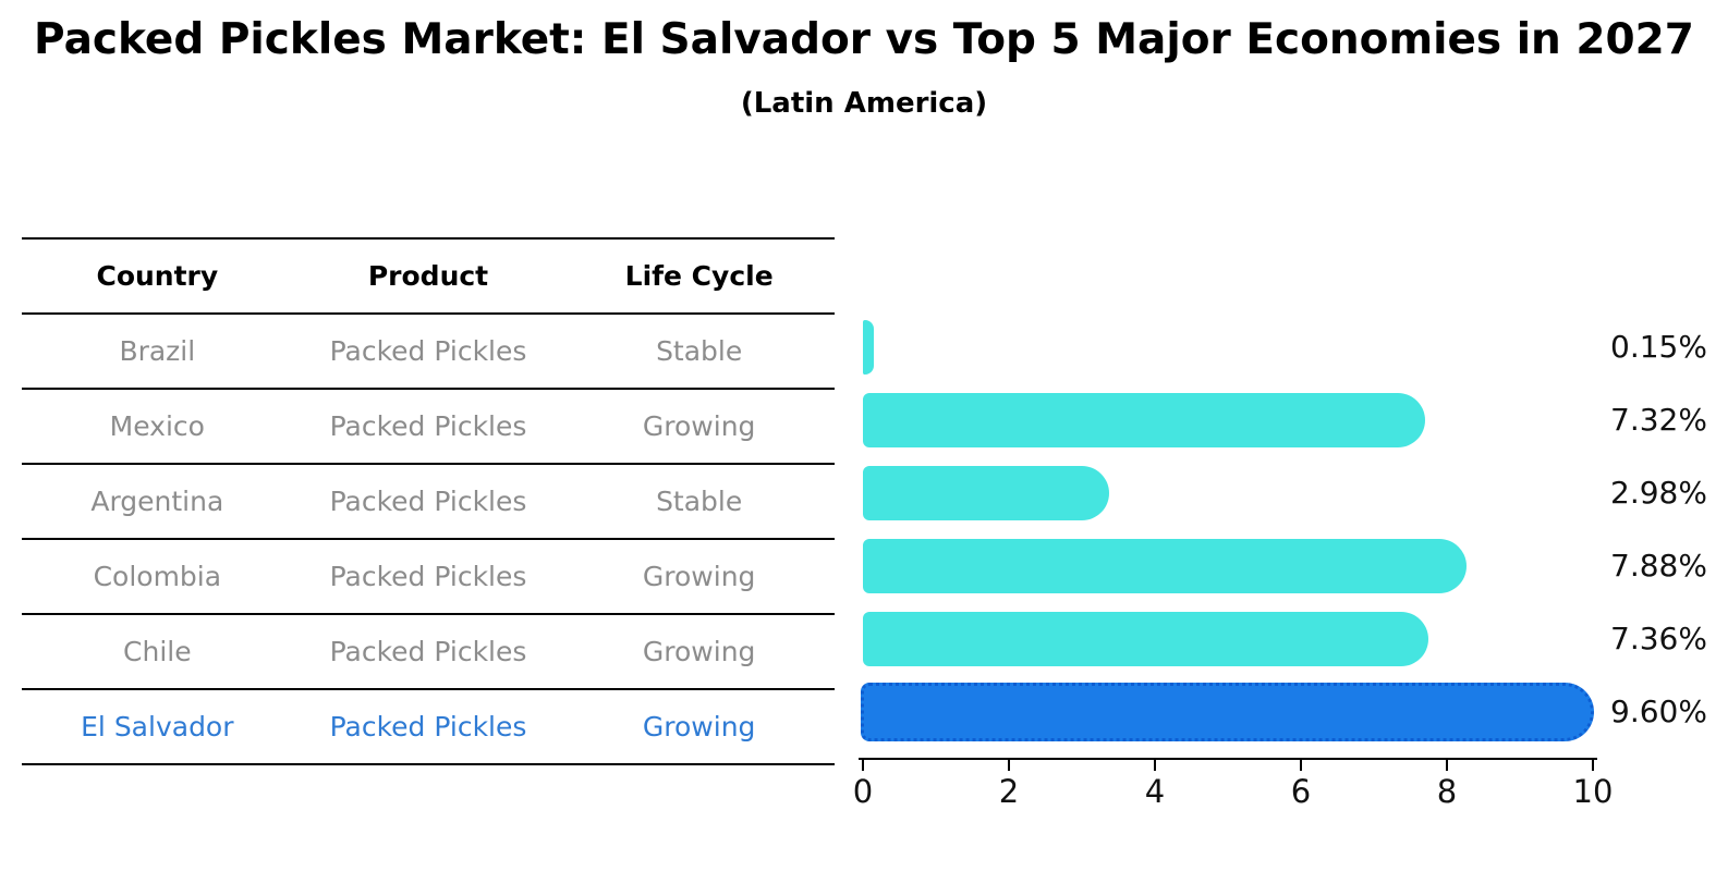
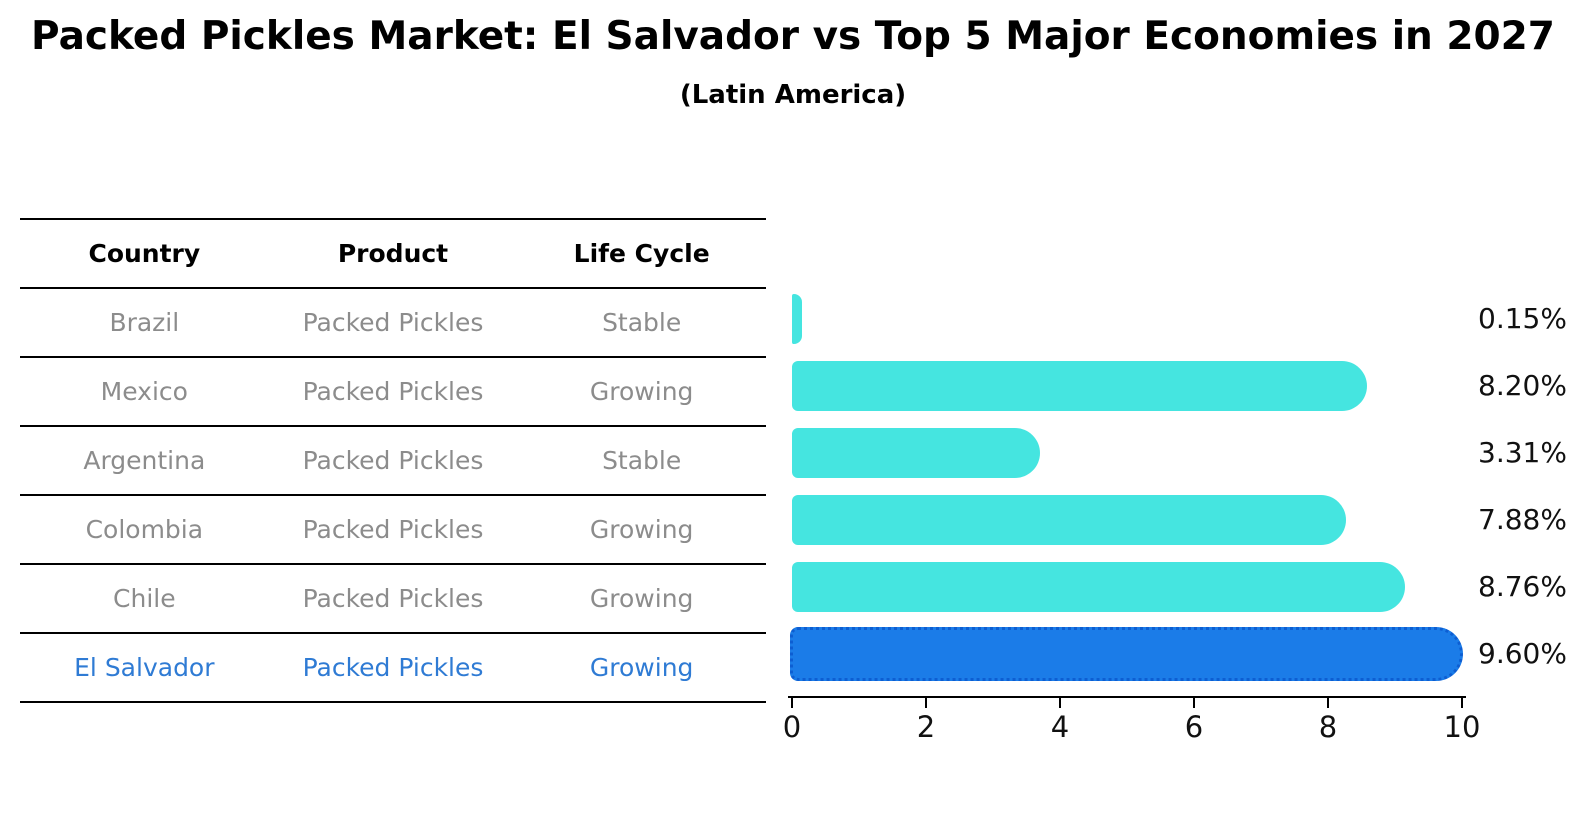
Mexico: 7.32% -> 8.20%
Argentina: 2.98% -> 3.31%
Chile: 7.36% -> 8.76%
